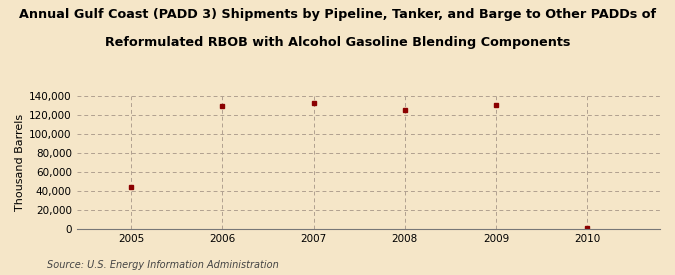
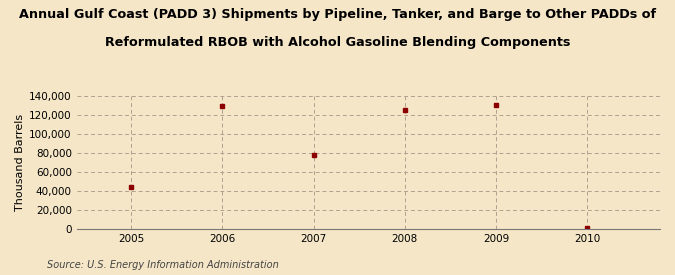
2007: 133,000 -> 78,000
